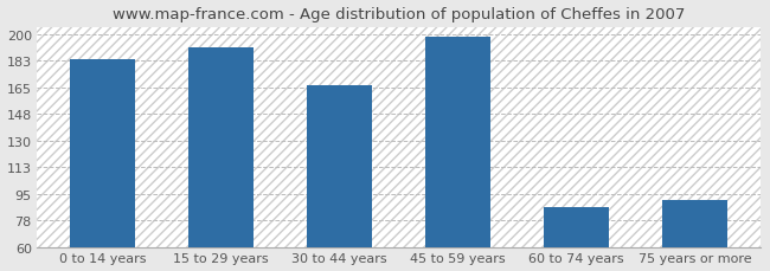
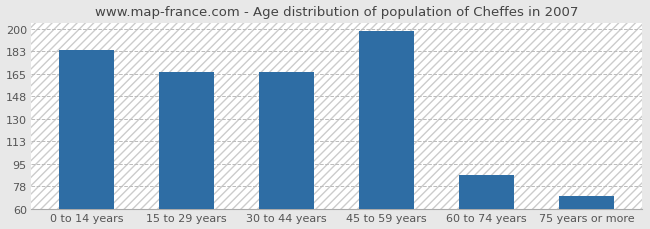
15 to 29 years: 192 -> 167
75 years or more: 91 -> 70
